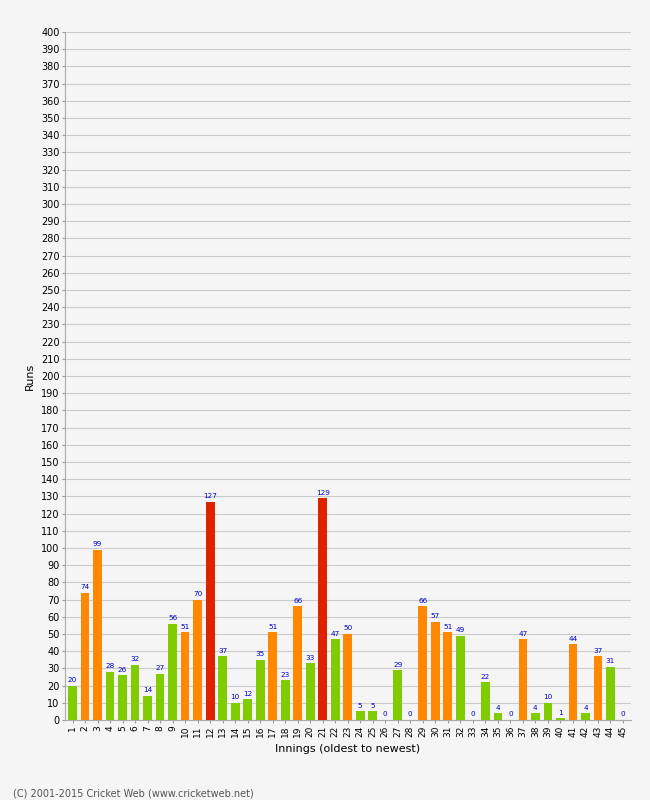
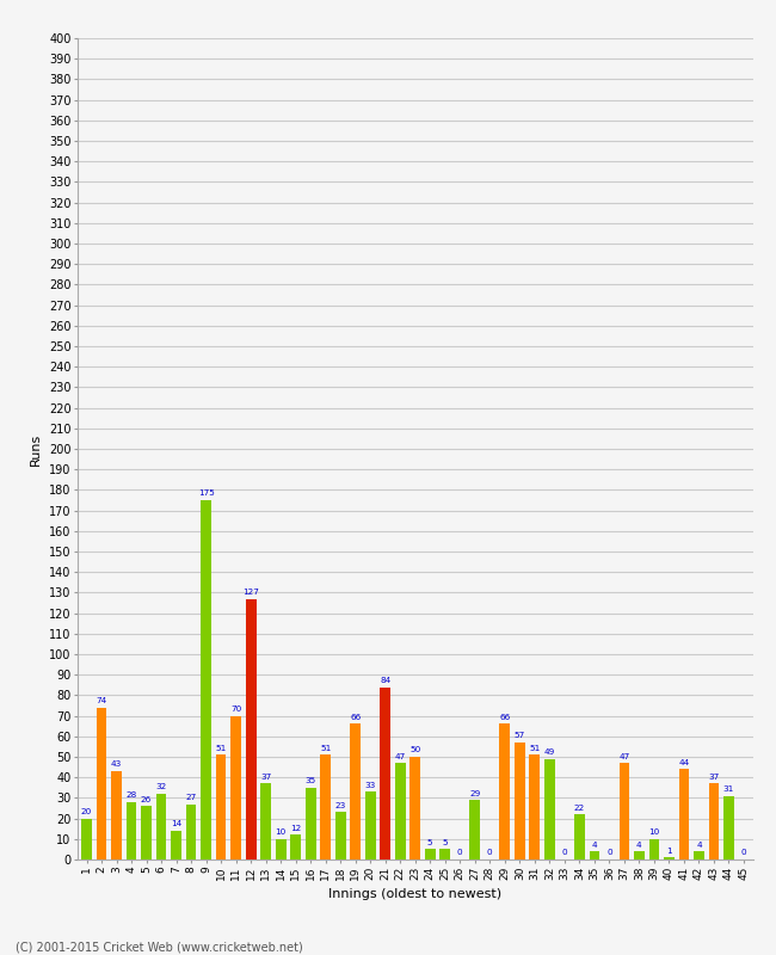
3: 99 -> 43
9: 56 -> 175
21: 129 -> 84
